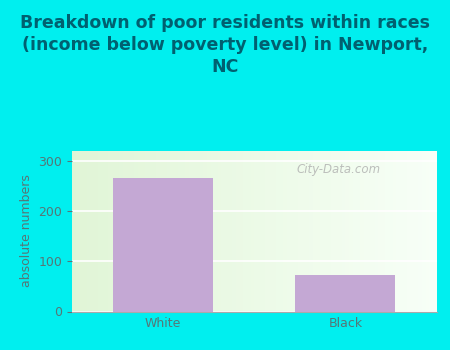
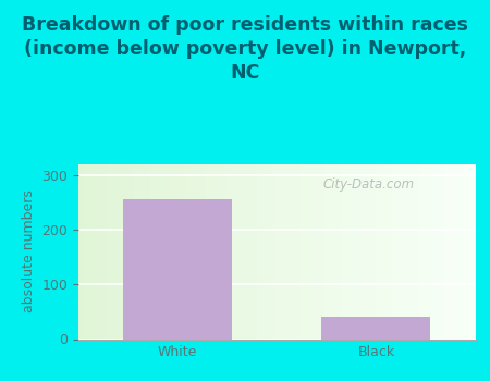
White: 266 -> 255
Black: 72 -> 40
